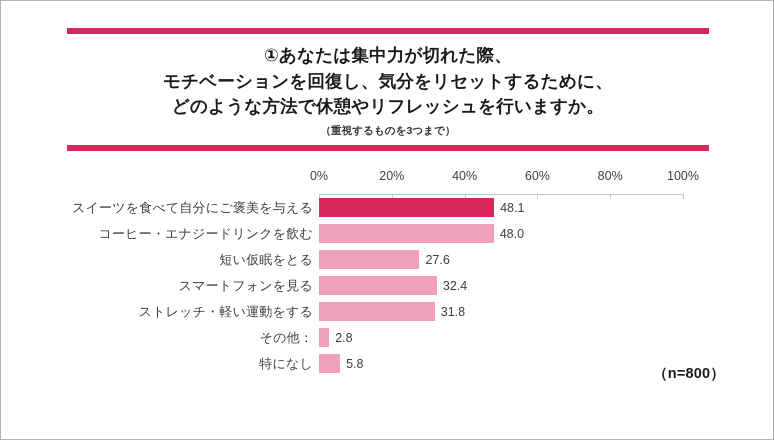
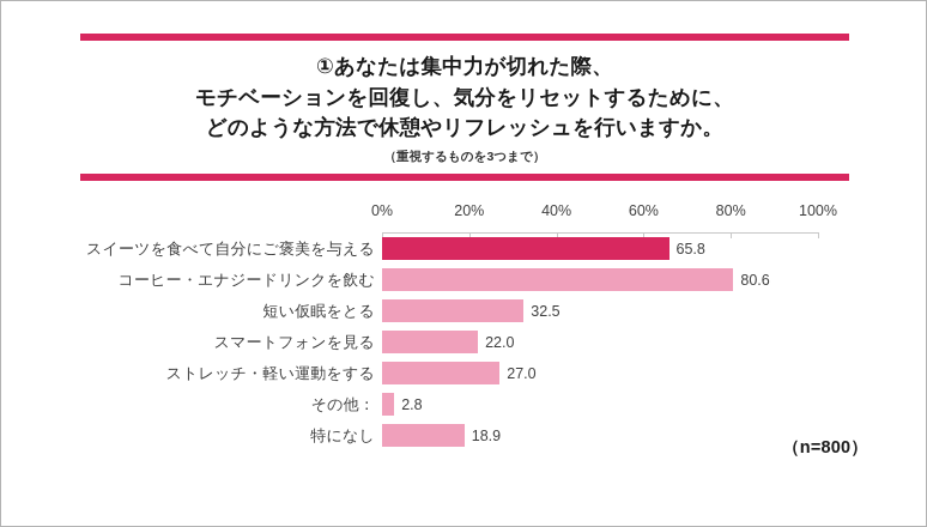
スイーツを食べて自分にご褒美を与える: 48.1 -> 65.8
コーヒー・エナジードリンクを飲む: 48.0 -> 80.6
短い仮眠をとる: 27.6 -> 32.5
スマートフォンを見る: 32.4 -> 22.0
ストレッチ・軽い運動をする: 31.8 -> 27.0
特になし: 5.8 -> 18.9
